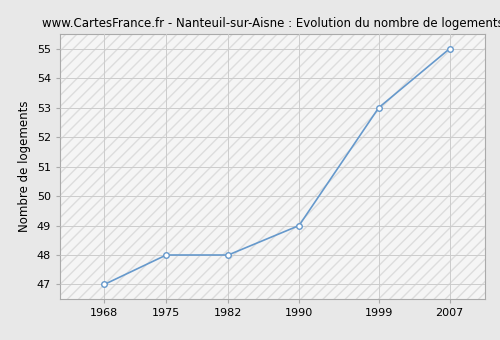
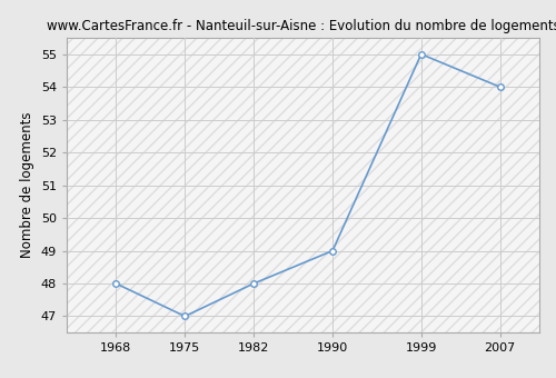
1968: 47 -> 48
1975: 48 -> 47
1999: 53 -> 55
2007: 55 -> 54
